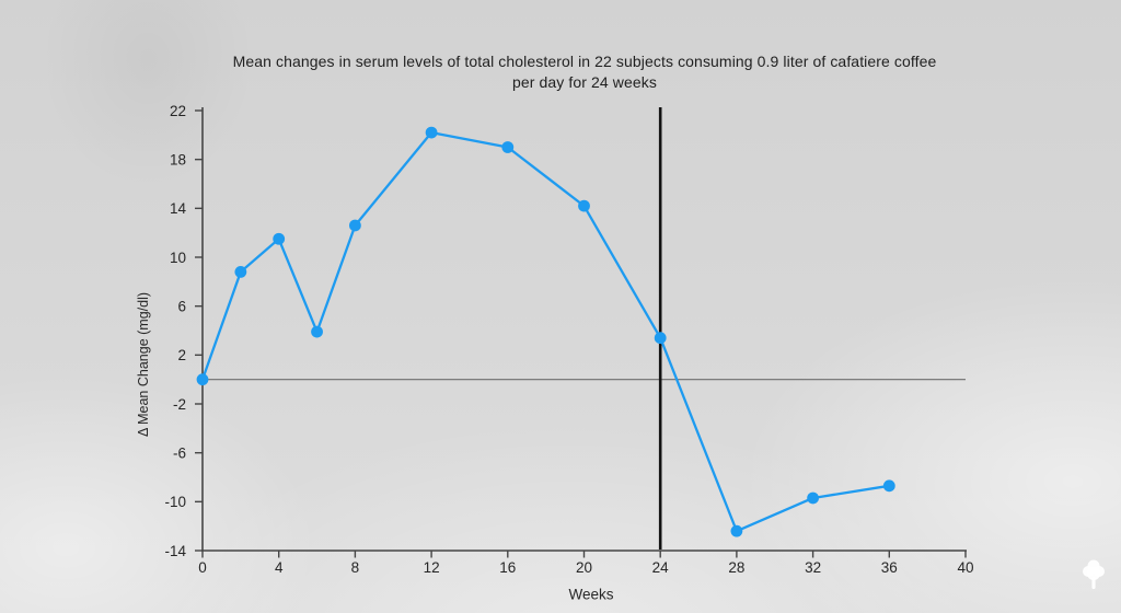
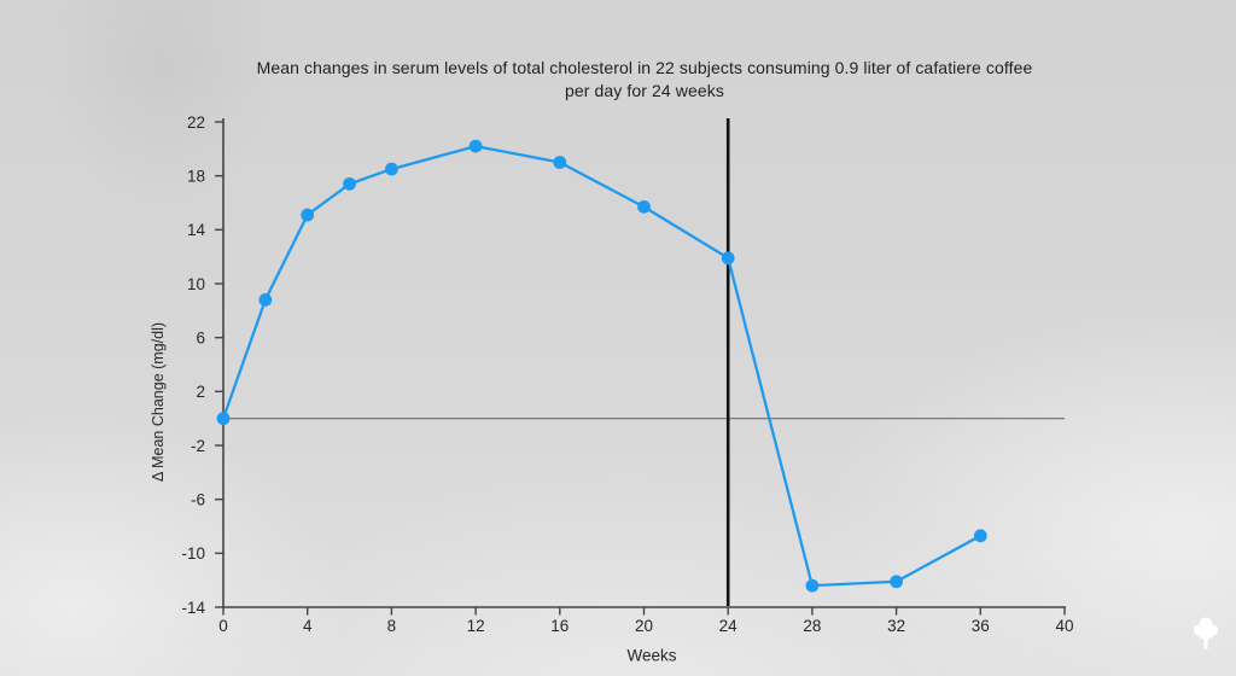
4: 11.5 -> 15.1
6: 3.9 -> 17.4
8: 12.6 -> 18.5
20: 14.2 -> 15.7
24: 3.4 -> 11.9
32: -9.7 -> -12.1
